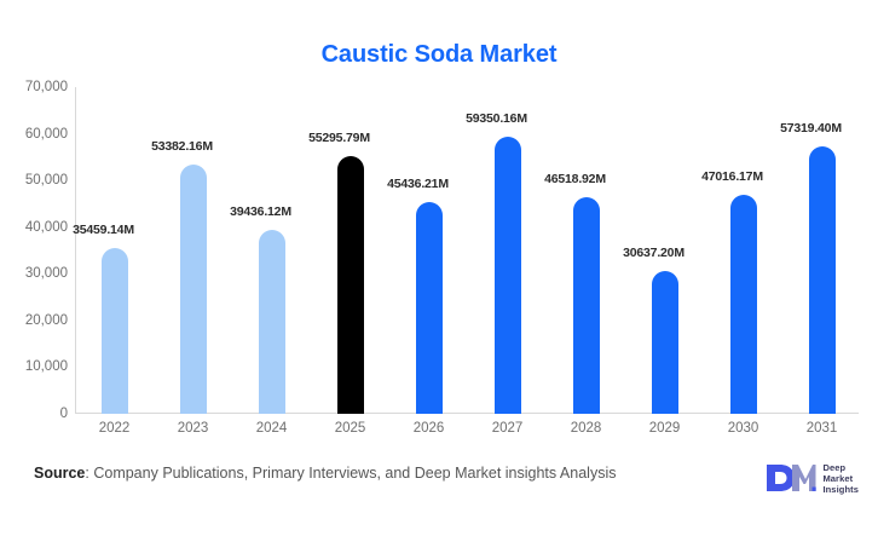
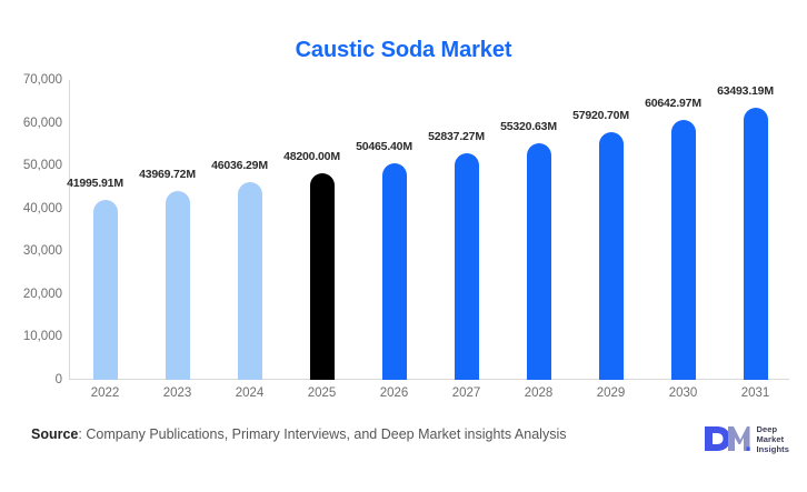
2022: 35459.14M -> 41995.91M
2023: 53382.16M -> 43969.72M
2024: 39436.12M -> 46036.29M
2025: 55295.79M -> 48200.00M
2026: 45436.21M -> 50465.40M
2027: 59350.16M -> 52837.27M
2028: 46518.92M -> 55320.63M
2029: 30637.20M -> 57920.70M
2030: 47016.17M -> 60642.97M
2031: 57319.40M -> 63493.19M
